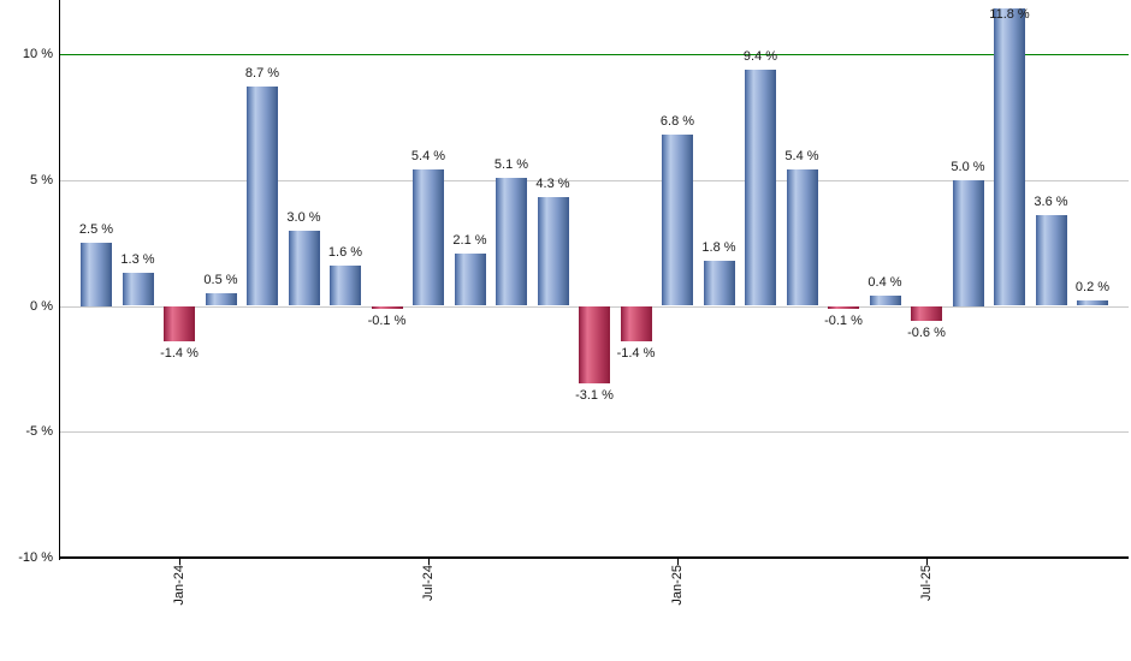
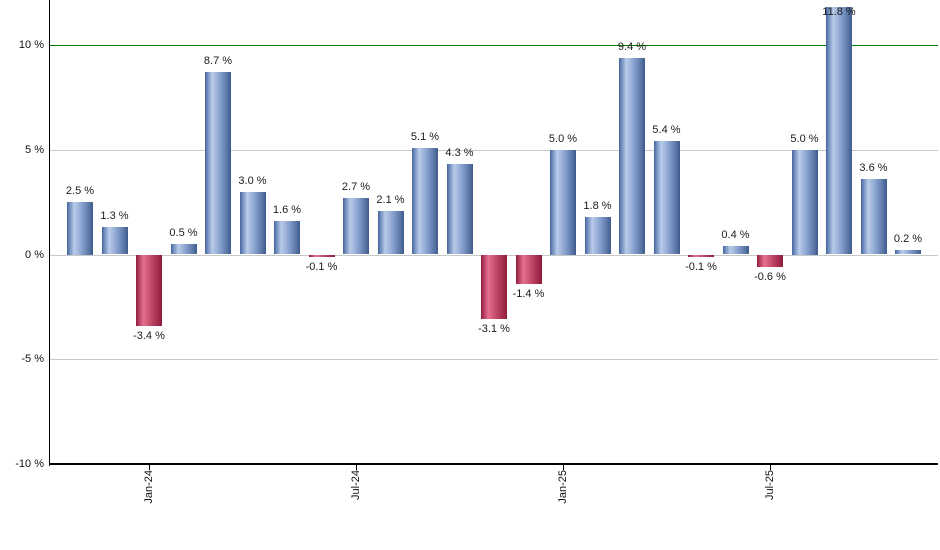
Jan-24: -1.4 -> -3.4
Jul-24: 5.4 -> 2.7
Jan-25: 6.8 -> 5.0
